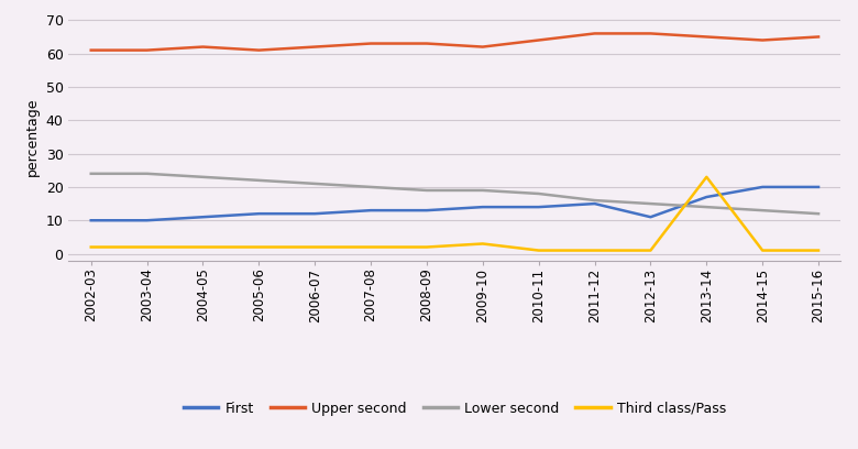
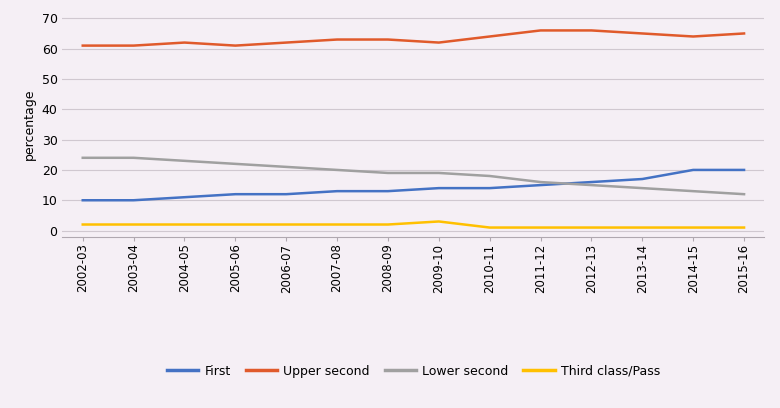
First/2012-13: 11 -> 16
Third class/Pass/2013-14: 23 -> 1
